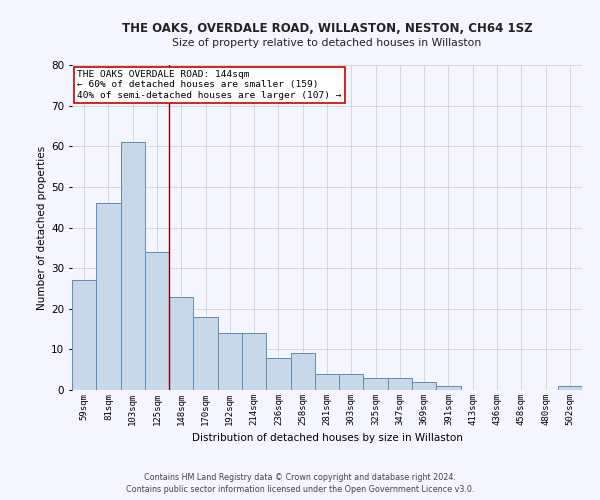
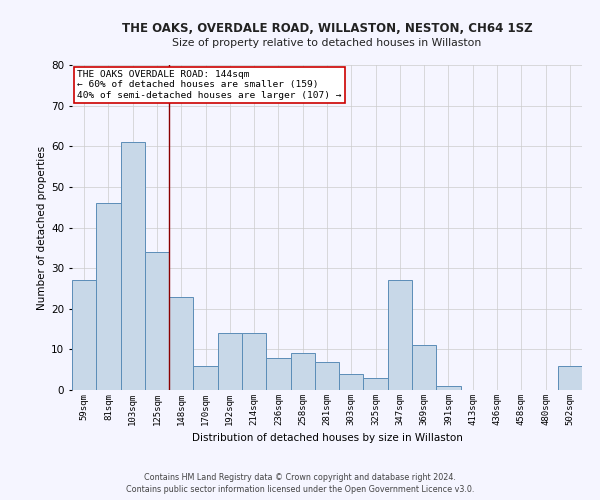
170sqm: 18 -> 6
281sqm: 4 -> 7
347sqm: 3 -> 27
369sqm: 2 -> 11
502sqm: 1 -> 6
